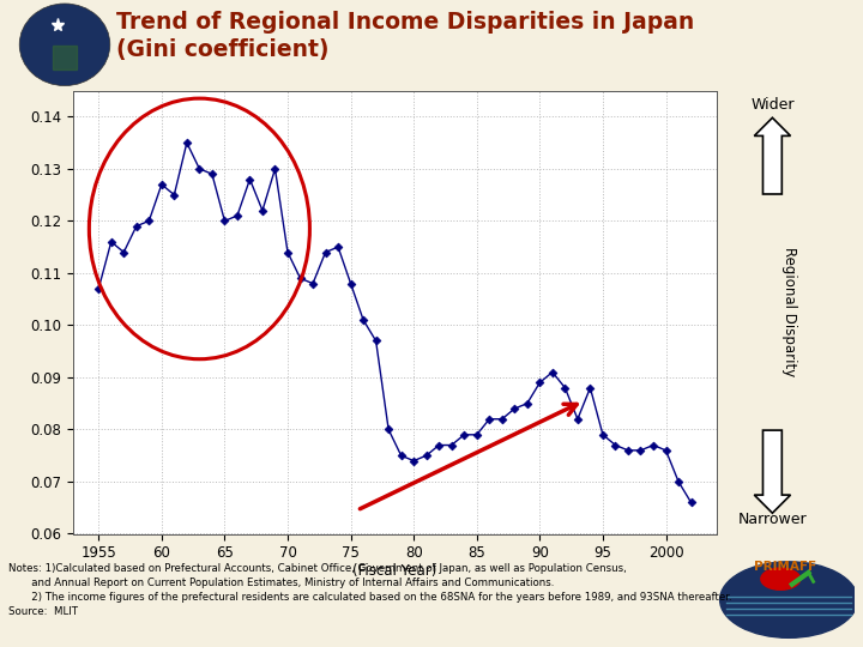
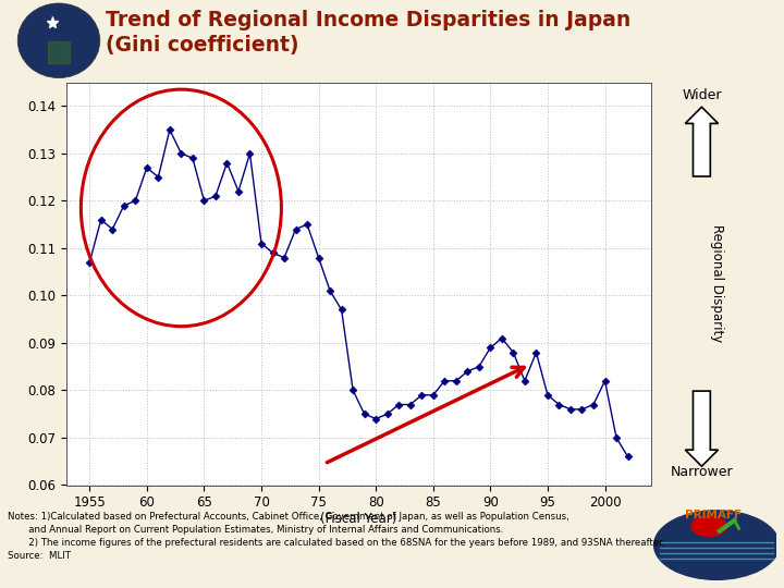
70: 0.114 -> 0.111
2000: 0.076 -> 0.082
